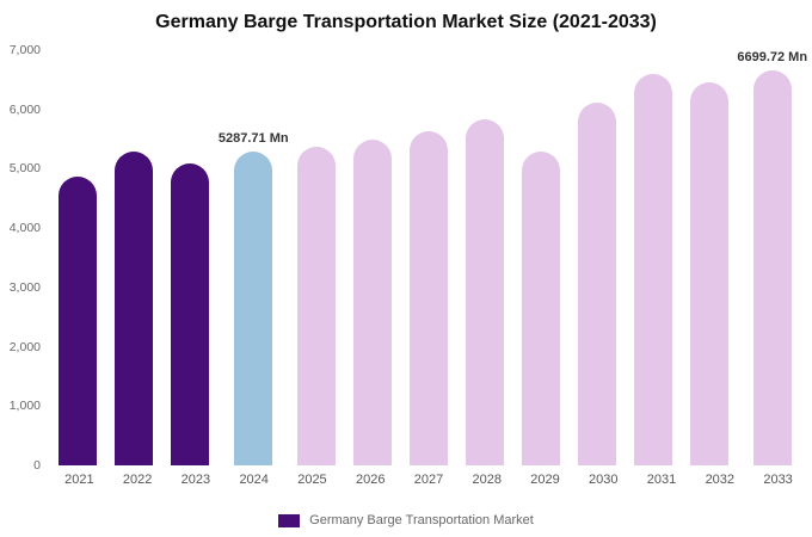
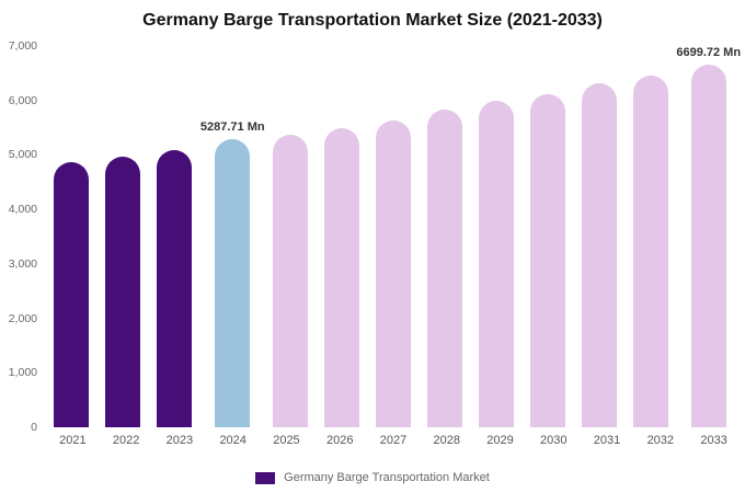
2022: 5300 -> 5000
2029: 5300 -> 6000
2031: 6600 -> 6300
